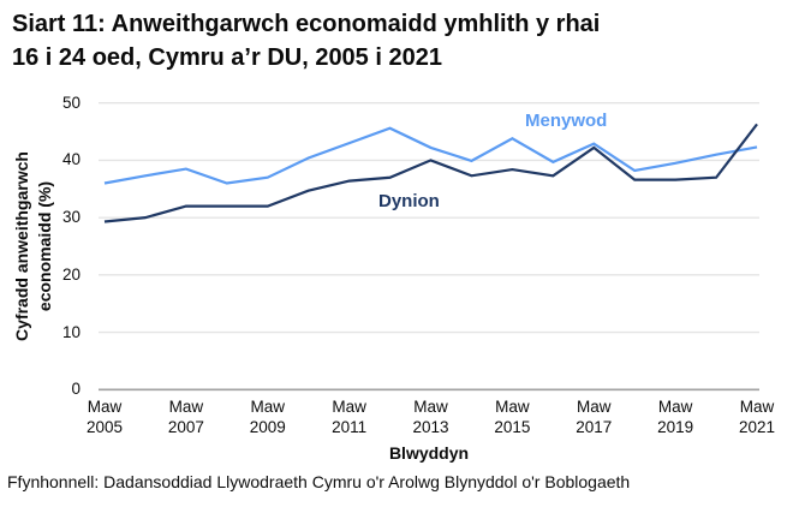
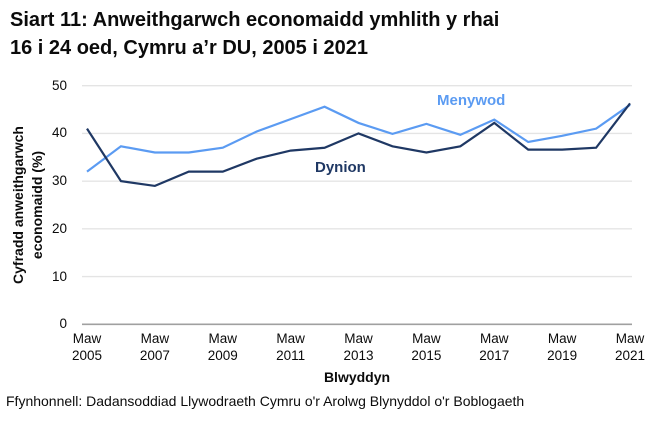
Menywod/2005: 36 -> 32
Dynion/2005: 29 -> 41
Menywod/2007: 38 -> 36
Dynion/2007: 32 -> 29
Menywod/2015: 44 -> 42
Dynion/2015: 38 -> 36
Menywod/2021: 42 -> 46
